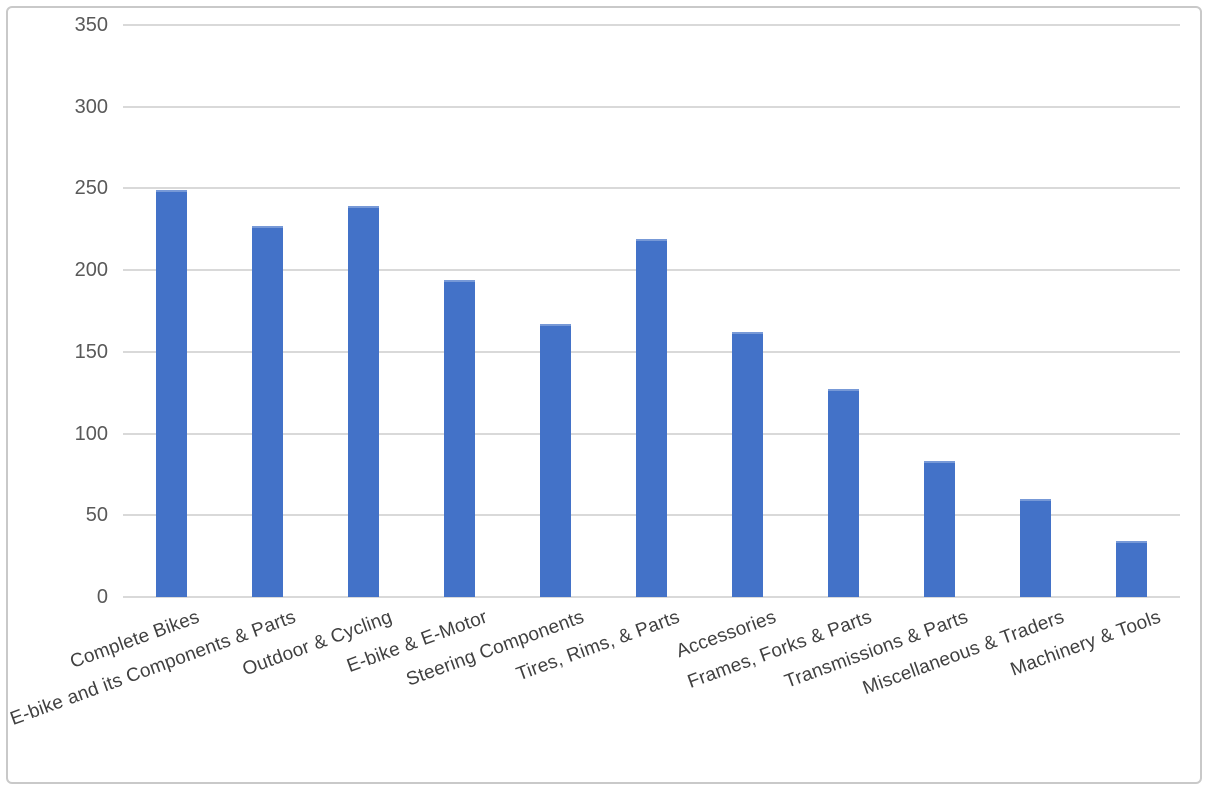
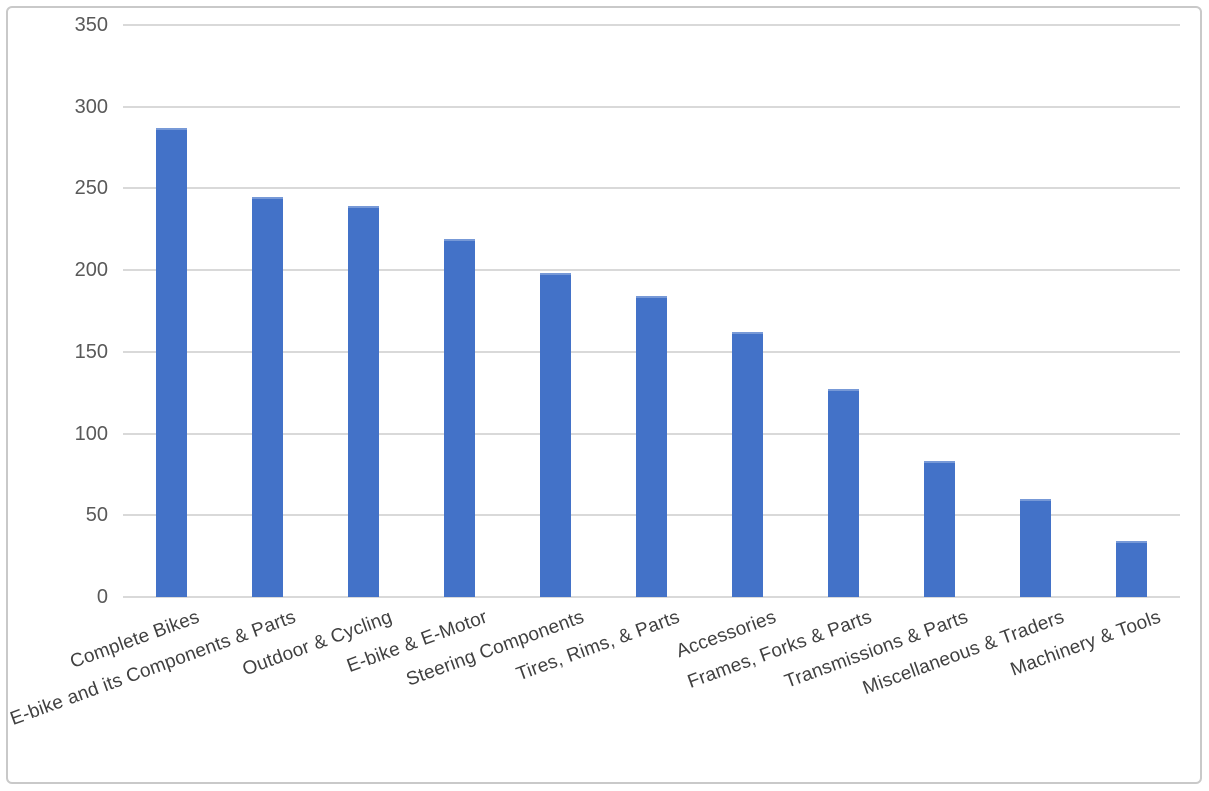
Complete Bikes: 249 -> 287
E-bike and its Components & Parts: 227 -> 245
E-bike & E-Motor: 194 -> 219
Steering Components: 167 -> 198
Tires, Rims, & Parts: 219 -> 184
